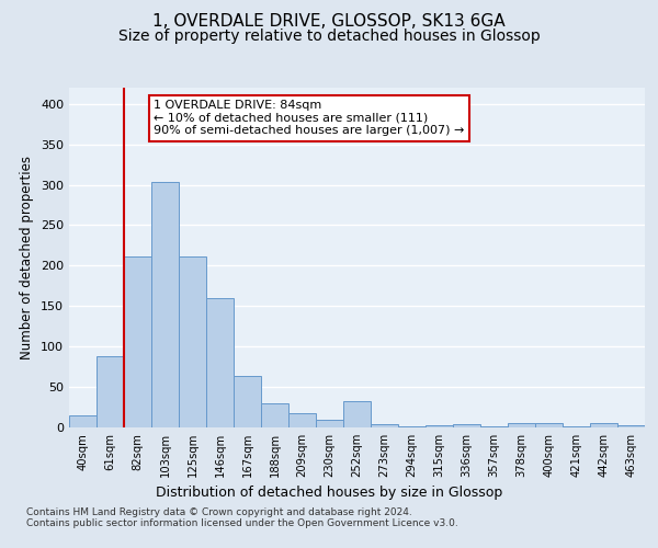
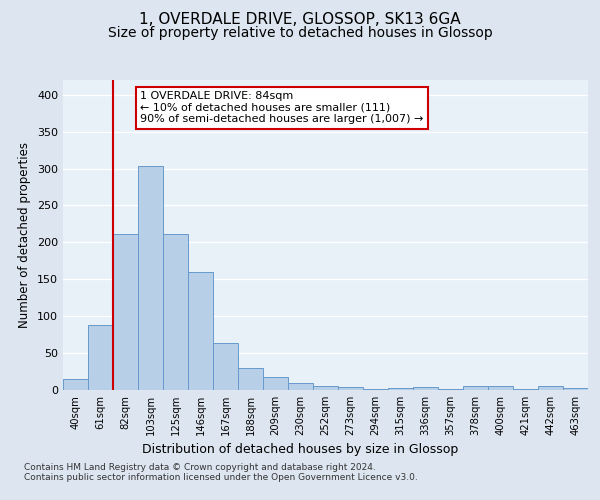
252sqm: 32 -> 6
